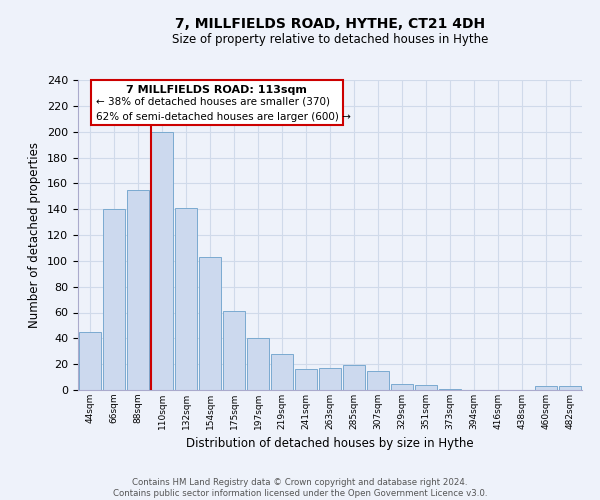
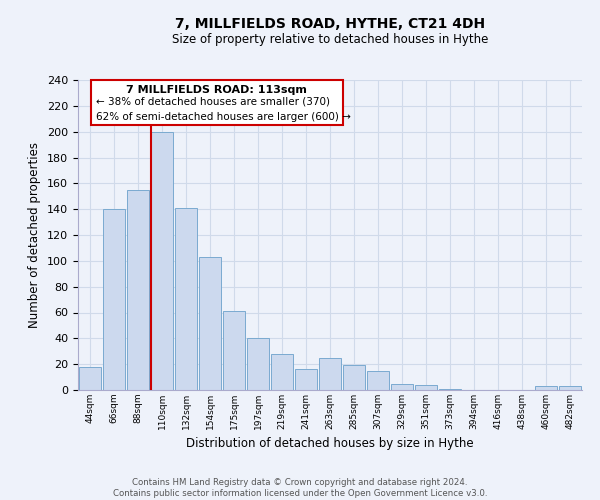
44sqm: 45 -> 18
263sqm: 17 -> 25
